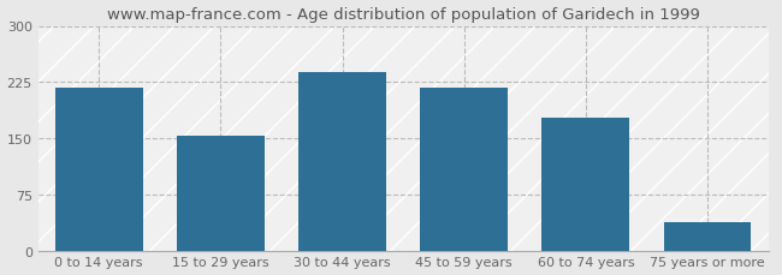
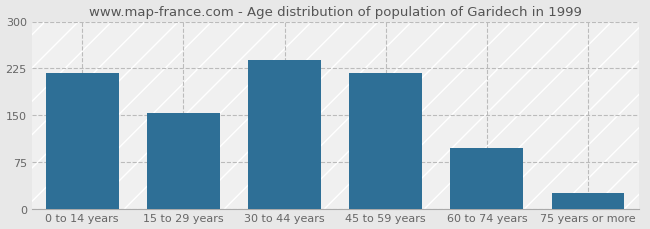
60 to 74 years: 178 -> 97
75 years or more: 38 -> 25
